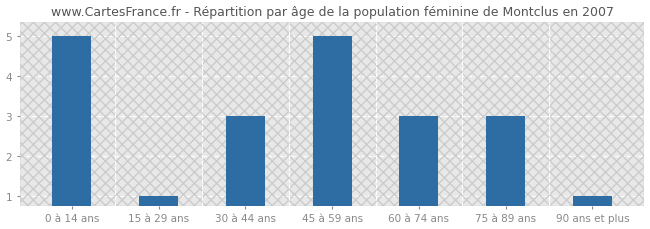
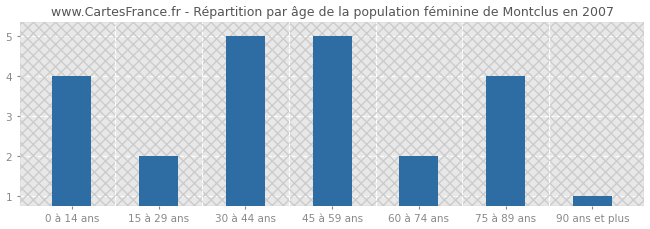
0 à 14 ans: 5 -> 4
15 à 29 ans: 1 -> 2
30 à 44 ans: 3 -> 5
60 à 74 ans: 3 -> 2
75 à 89 ans: 3 -> 4
